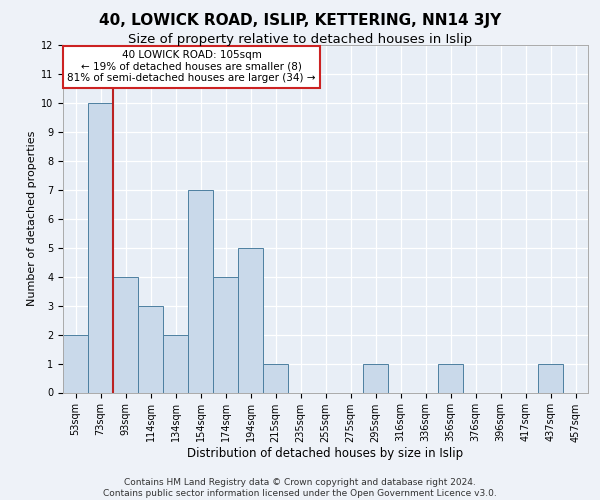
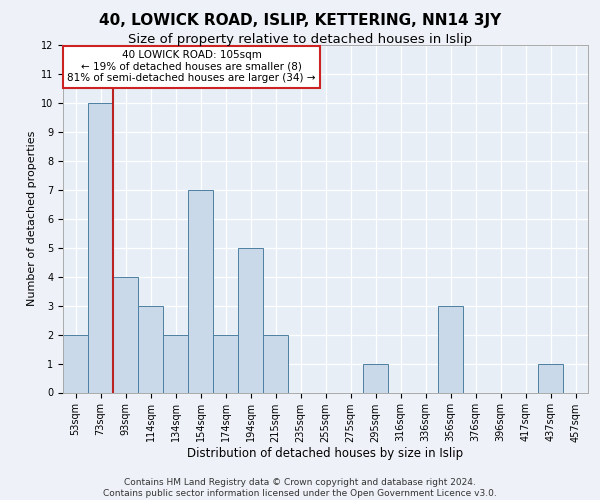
174sqm: 4 -> 2
215sqm: 1 -> 2
356sqm: 1 -> 3
